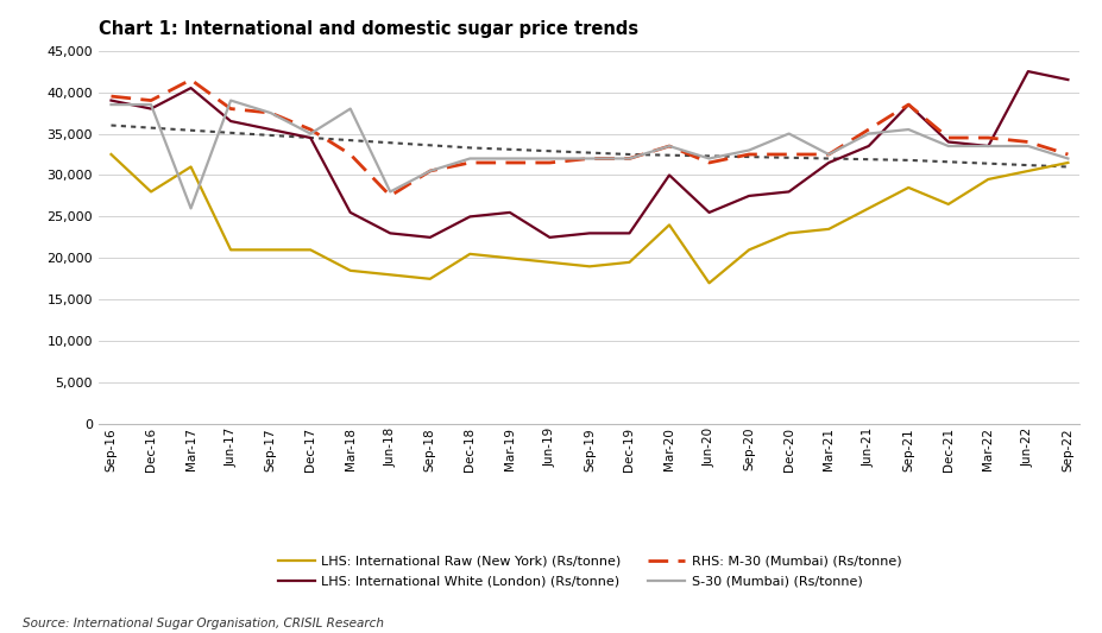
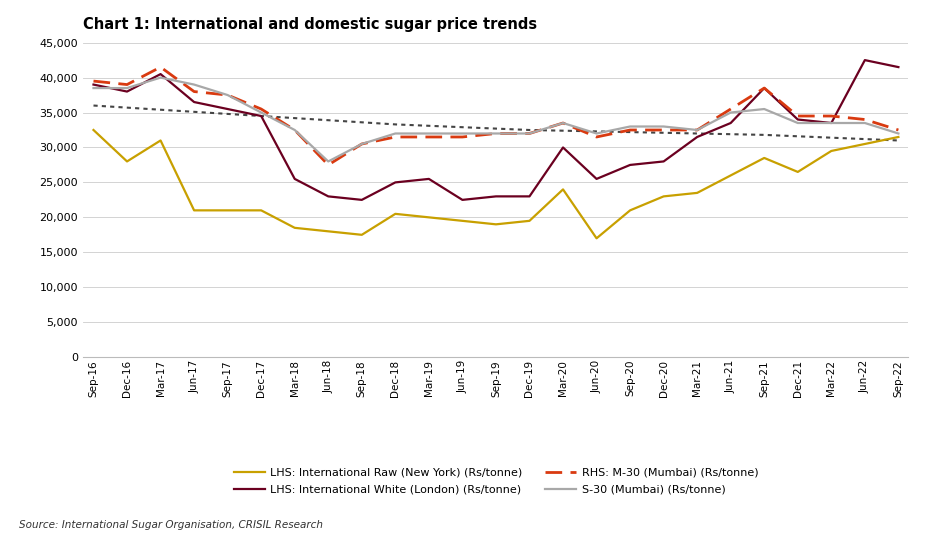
S-30 (Mumbai) (Rs/tonne)/Mar-17: 26,000 -> 40,000
S-30 (Mumbai) (Rs/tonne)/Mar-18: 38,000 -> 32,500
S-30 (Mumbai) (Rs/tonne)/Dec-20: 35,000 -> 33,000
